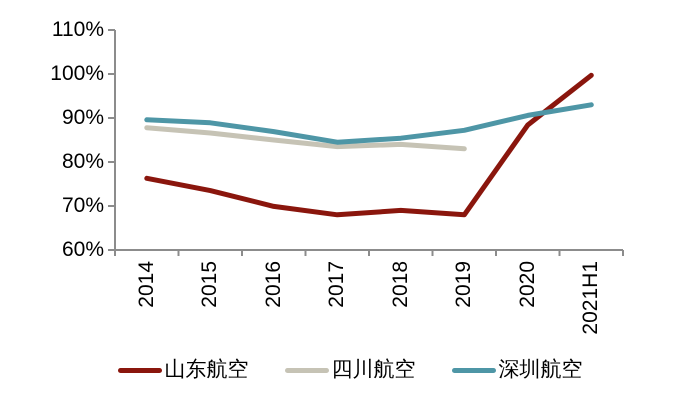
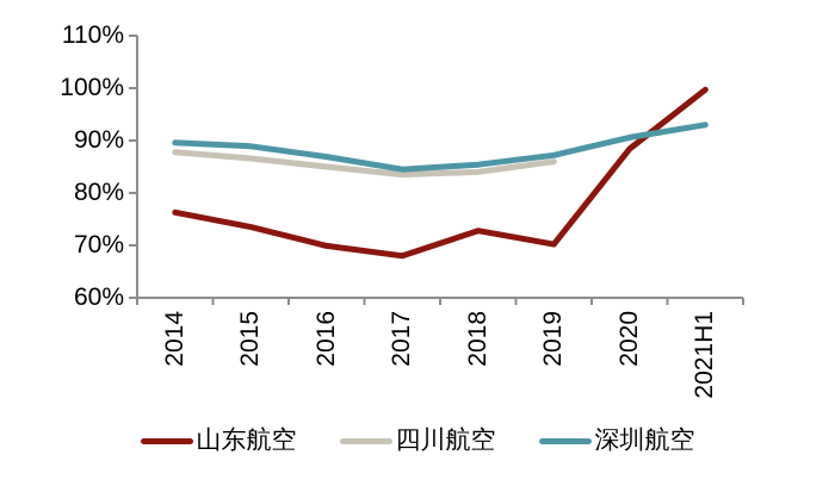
山东航空/2018: 69% -> 73%
山东航空/2019: 68% -> 70%
四川航空/2019: 83% -> 86%
